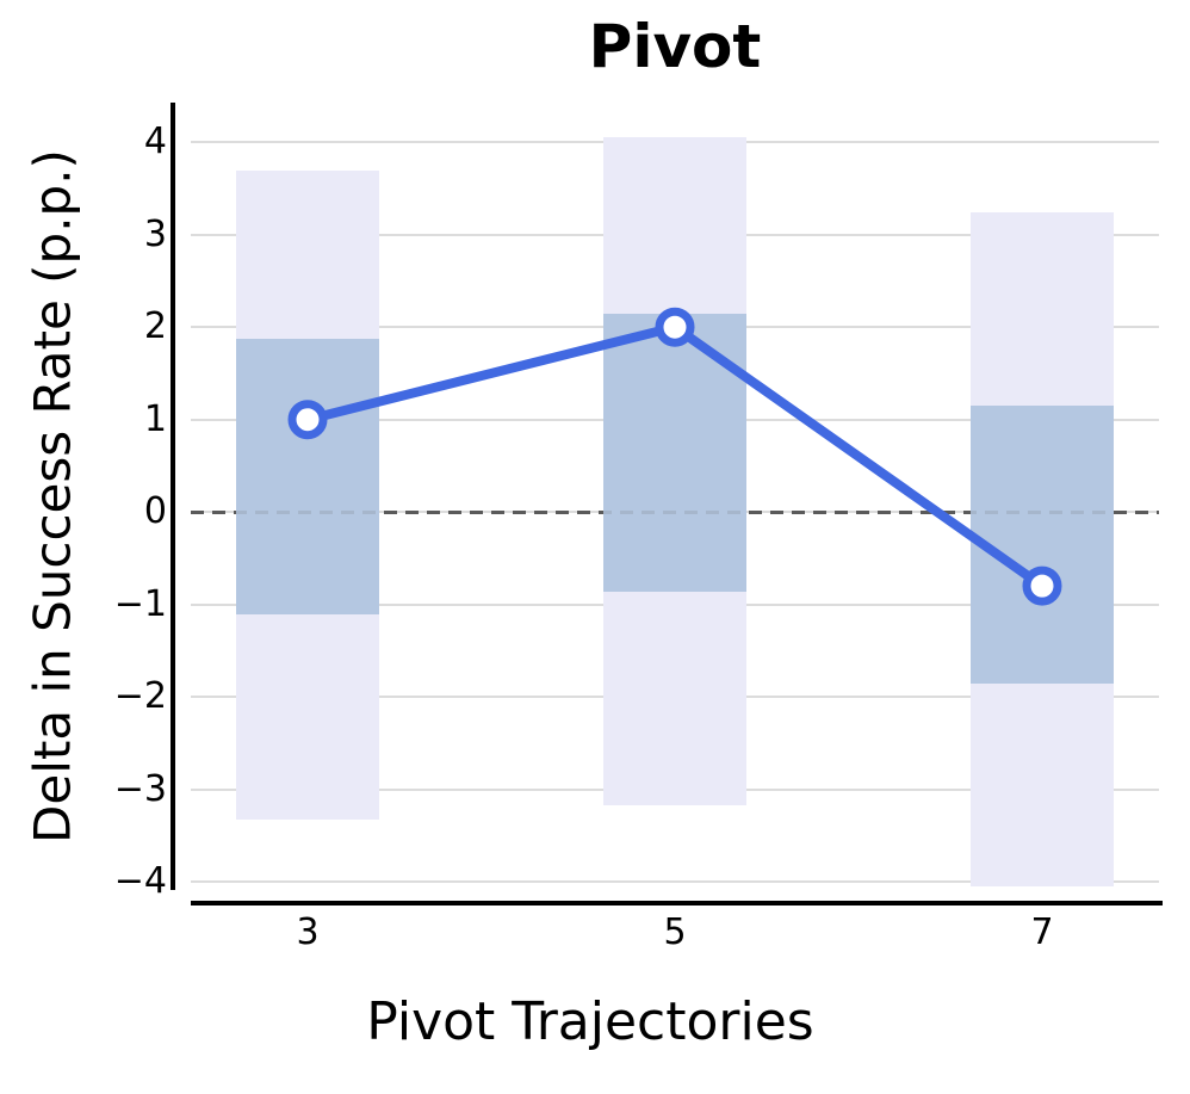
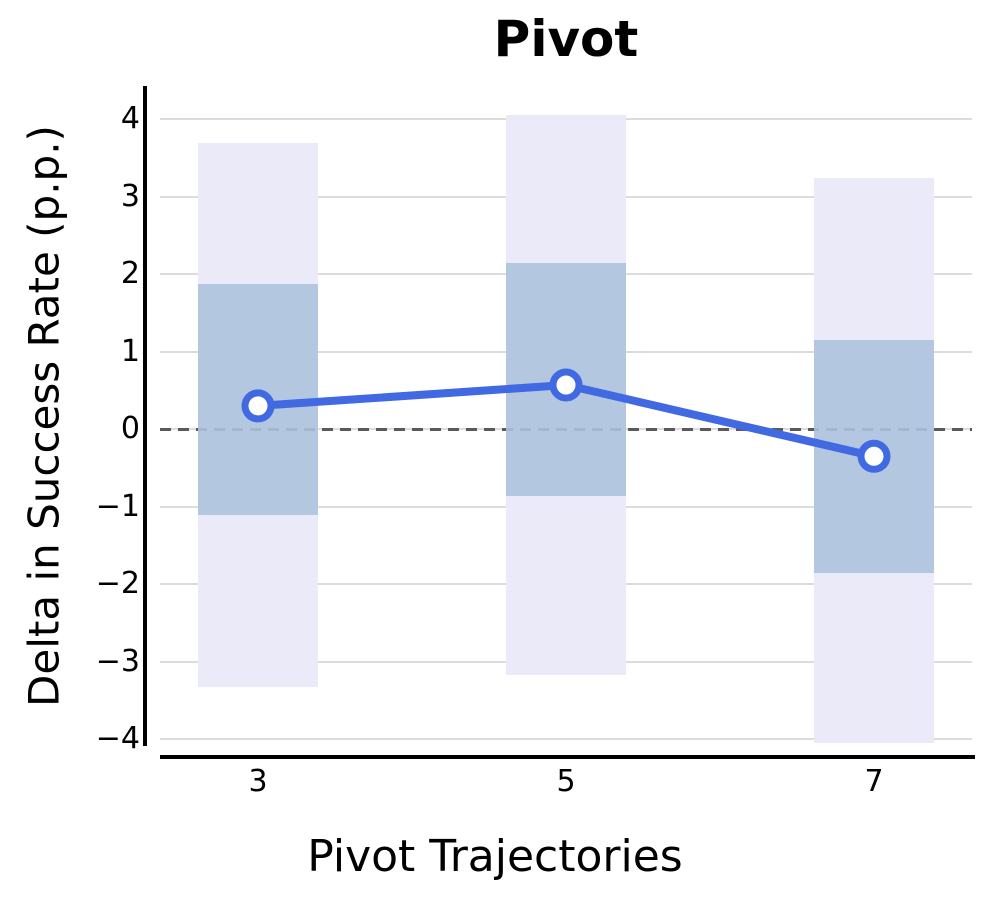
3: 1.0 -> 0.3
5: 2.0 -> 0.6
7: -0.8 -> -0.3
